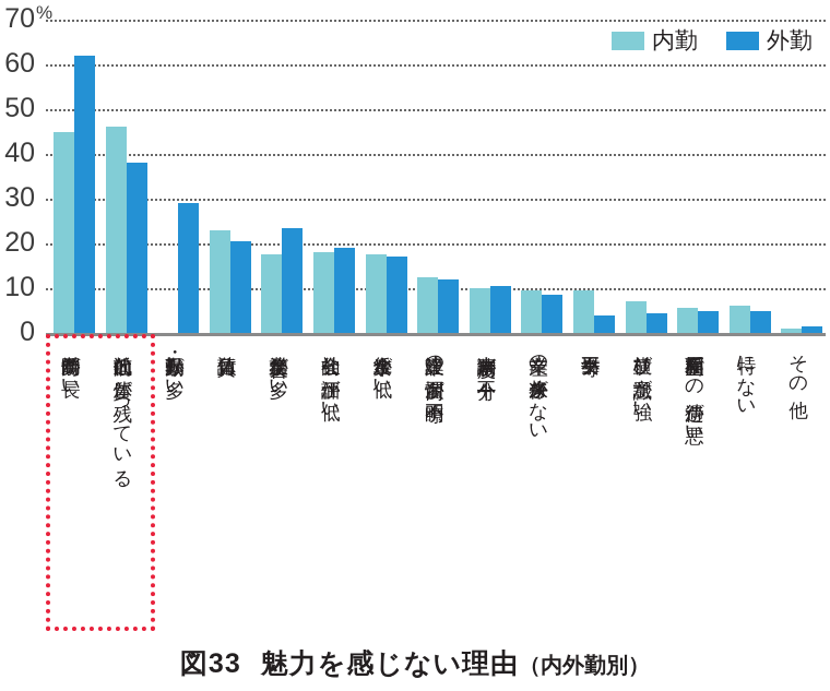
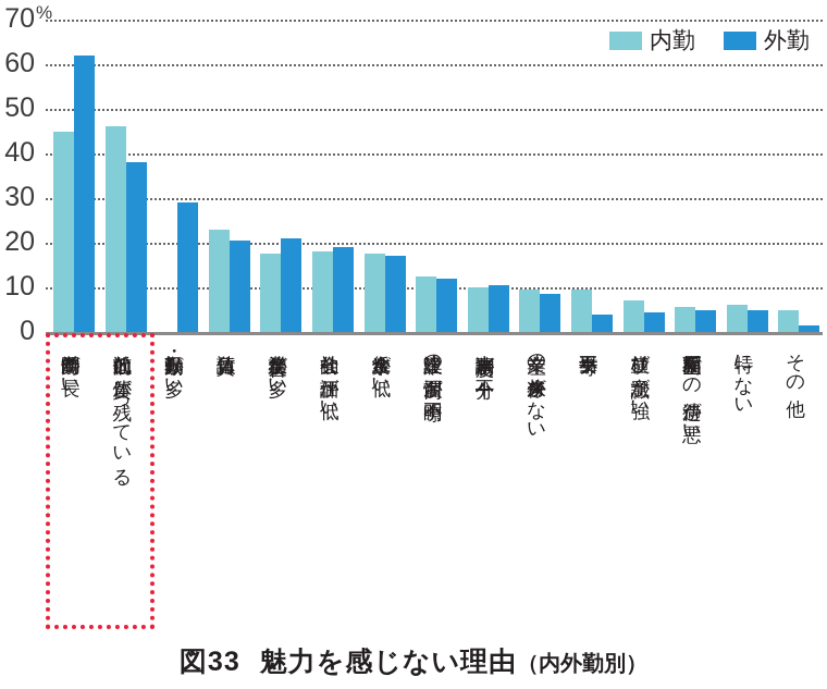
外勤/業務上災害が多い: 24 -> 21
内勤/その他: 1 -> 5
